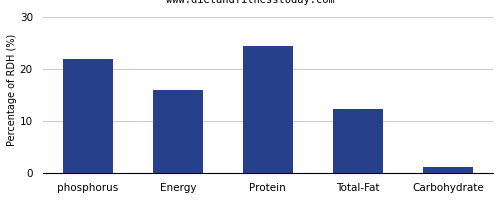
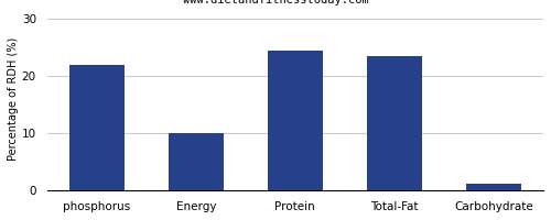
Energy: 16.0 -> 10.0
Total-Fat: 12.4 -> 23.5
